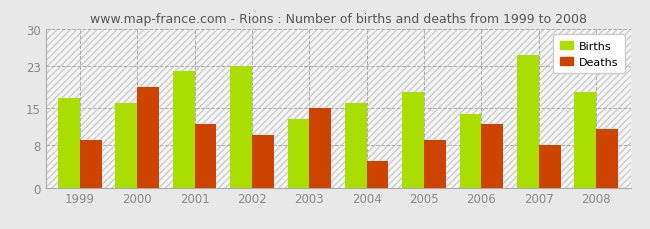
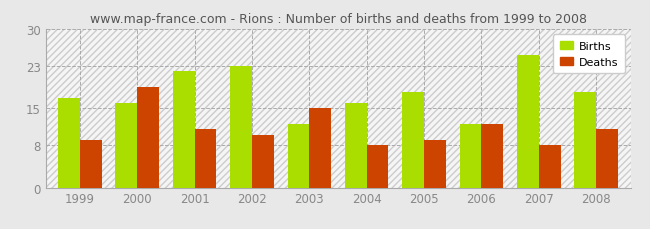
Deaths/2001: 12 -> 11
Births/2003: 13 -> 12
Deaths/2004: 5 -> 8
Births/2006: 14 -> 12
